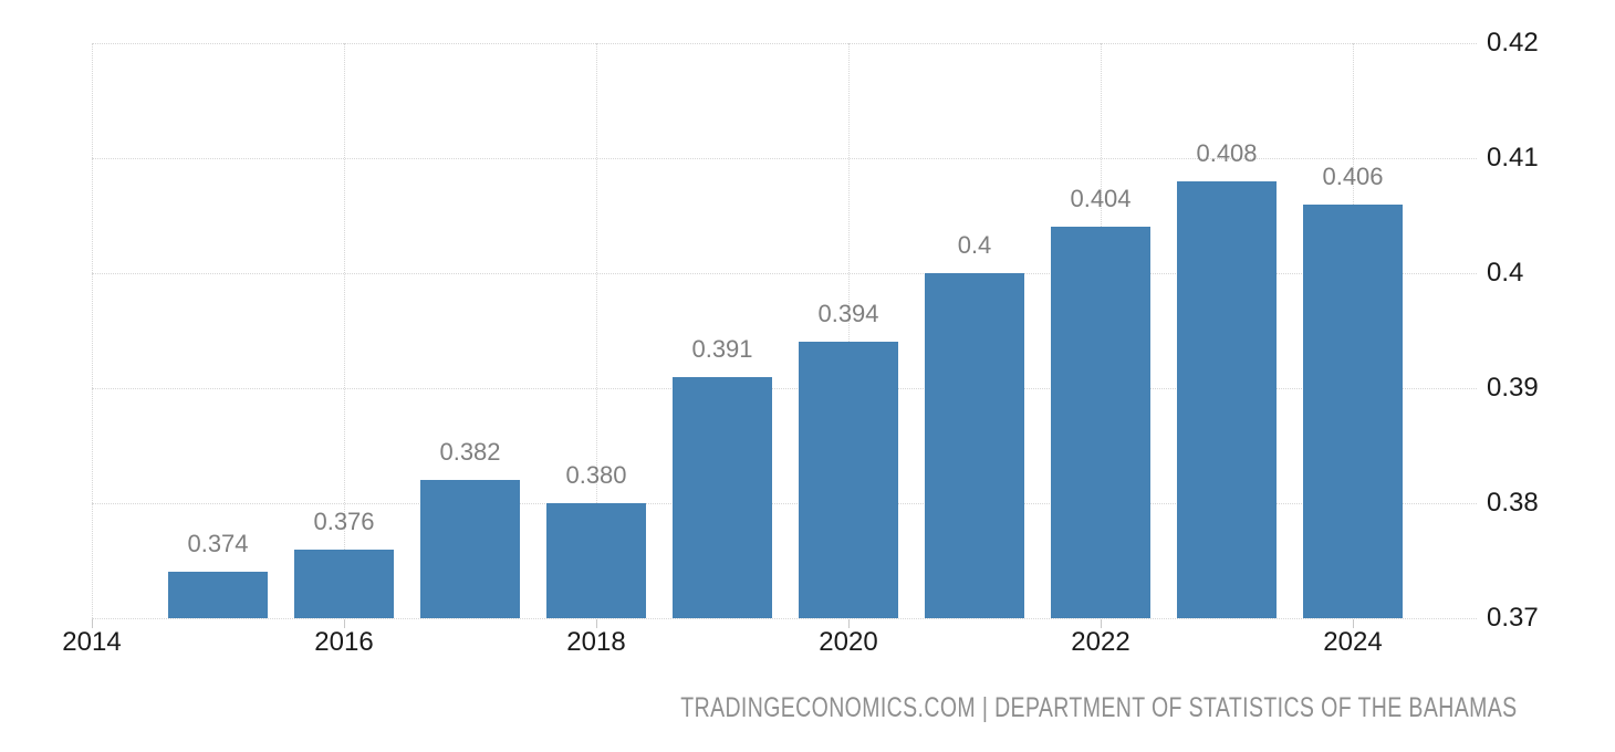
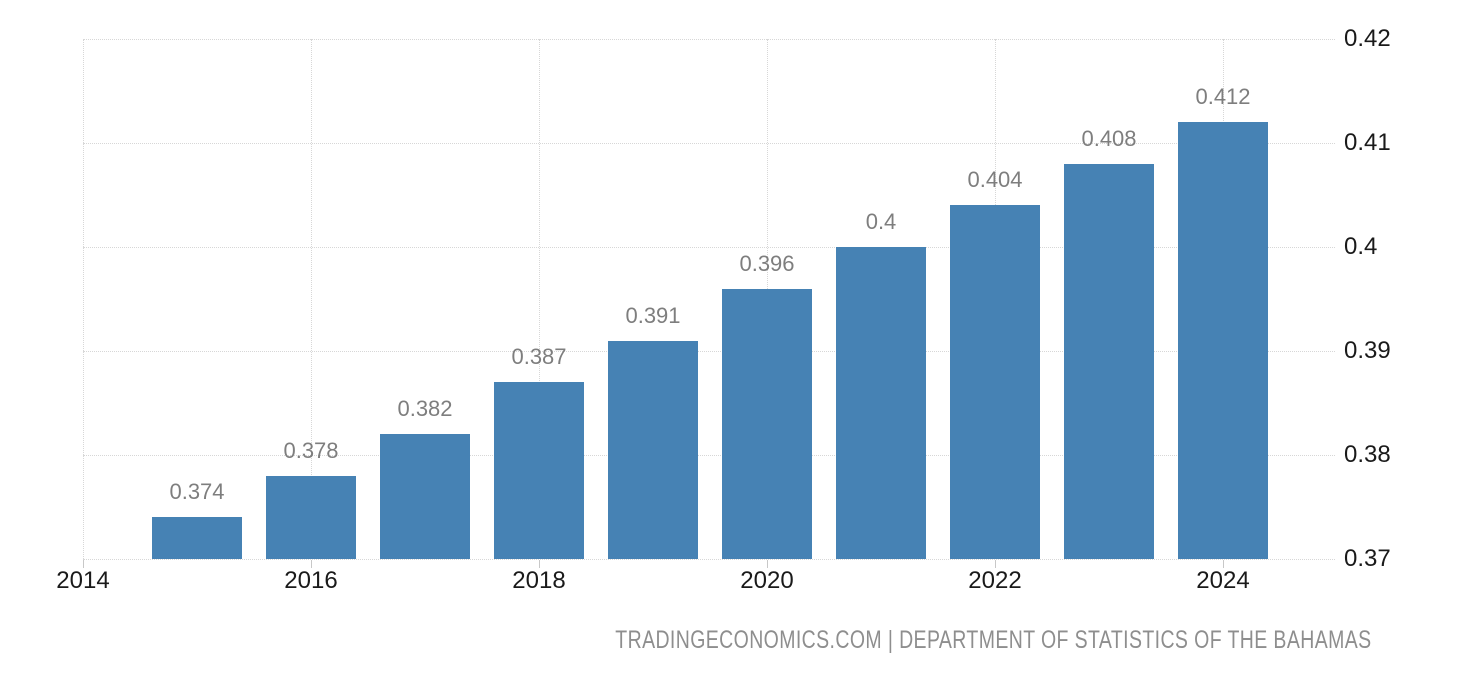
2016: 0.376 -> 0.378
2018: 0.380 -> 0.387
2020: 0.394 -> 0.396
2024: 0.406 -> 0.412
